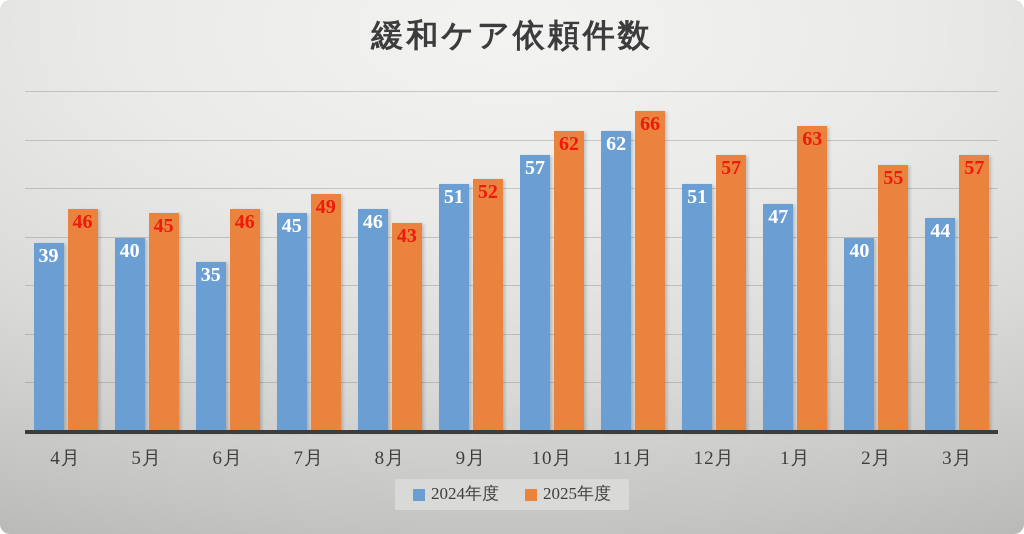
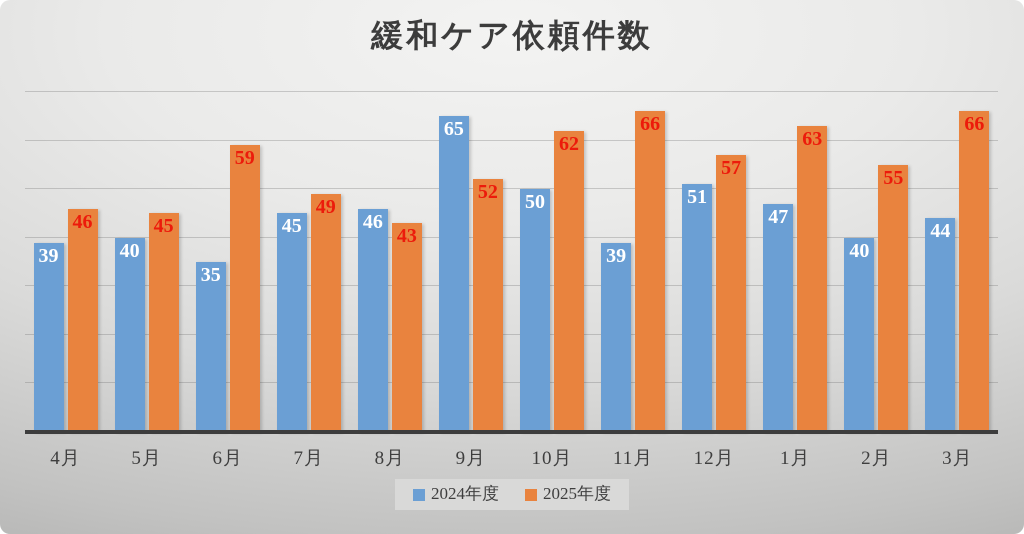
2025年度/6月: 46 -> 59
2024年度/9月: 51 -> 65
2024年度/10月: 57 -> 50
2024年度/11月: 62 -> 39
2025年度/3月: 57 -> 66
